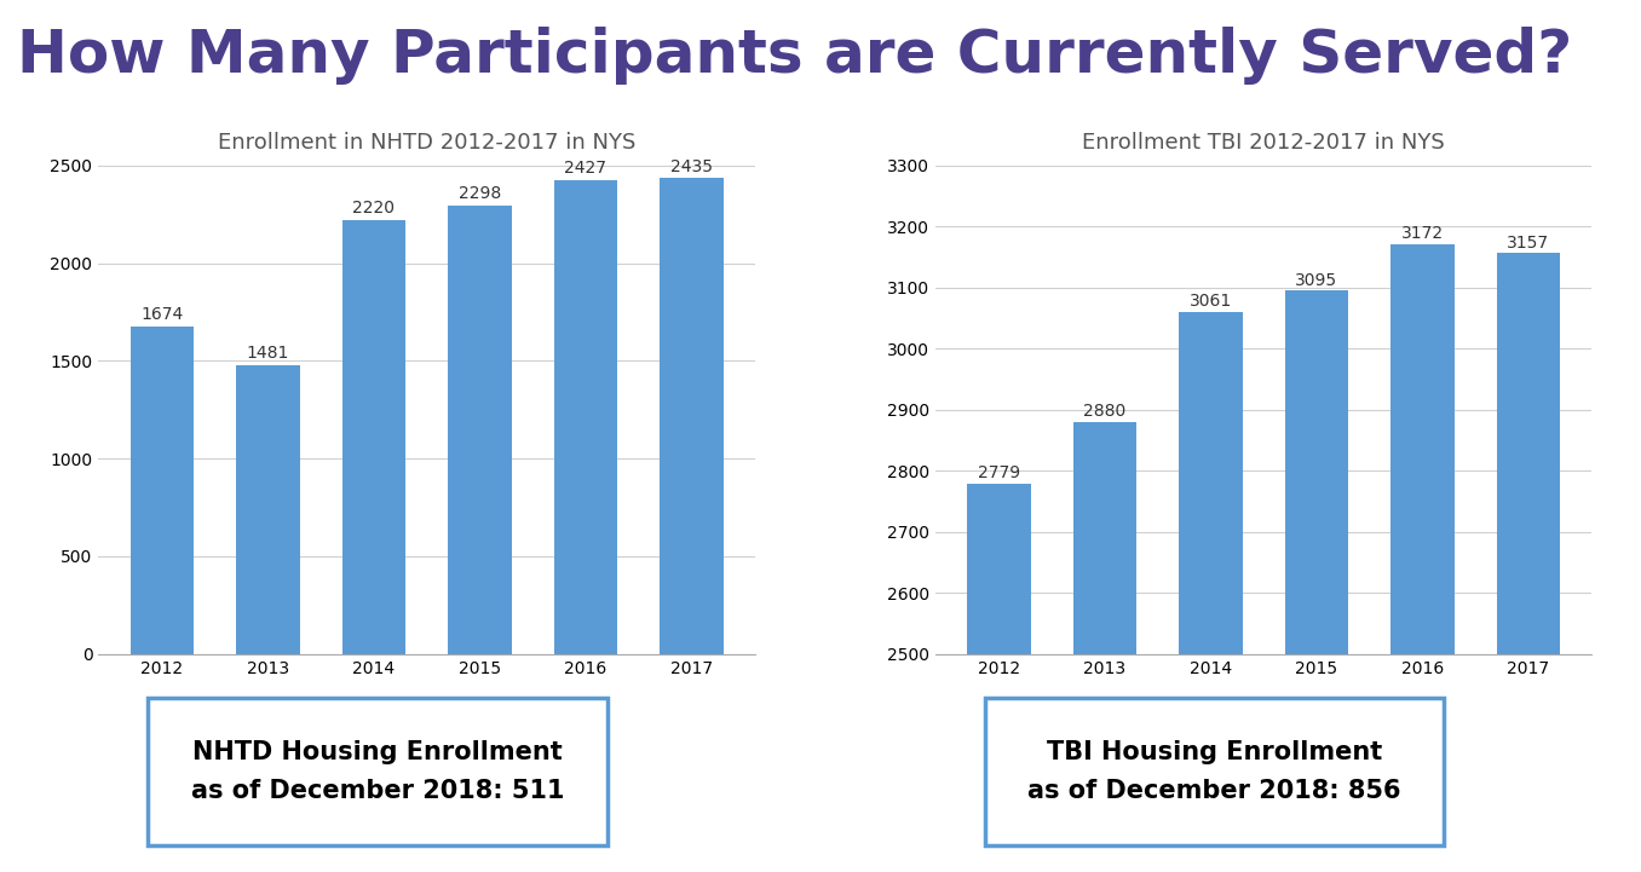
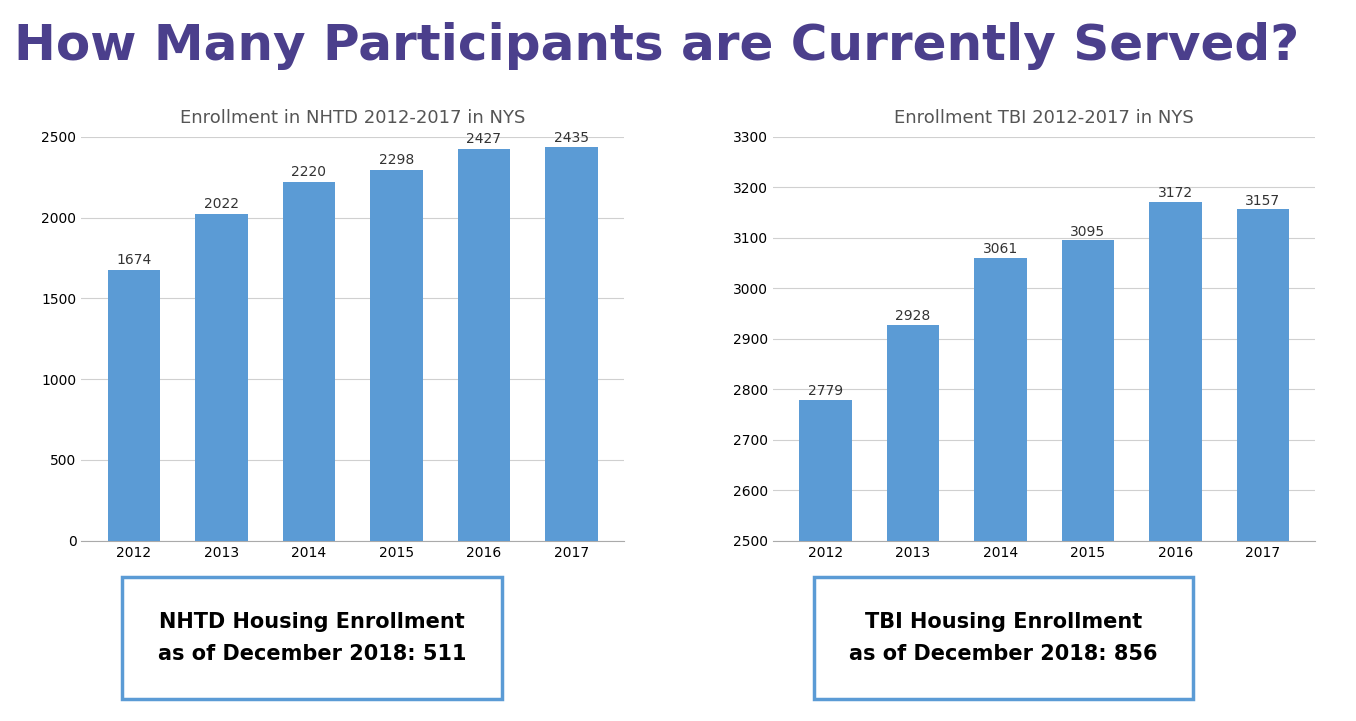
Enrollment in NHTD 2012-2017 in NYS/2013: 1481 -> 2022
Enrollment TBI 2012-2017 in NYS/2013: 2880 -> 2928
